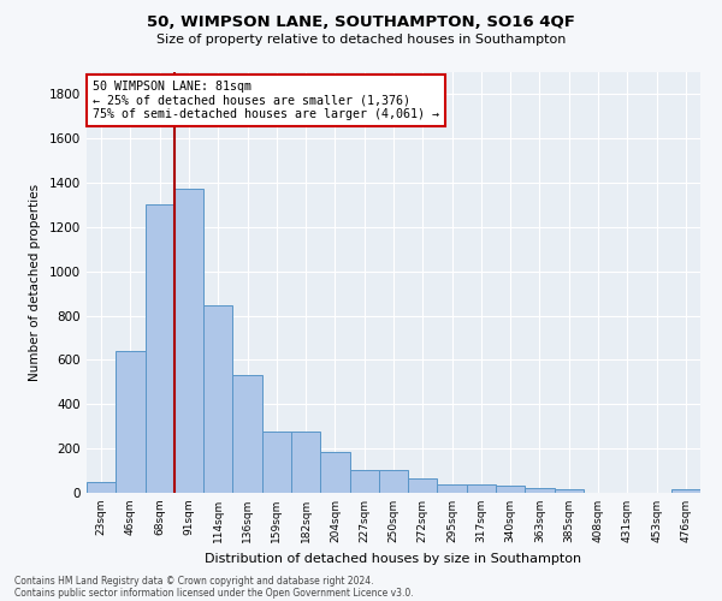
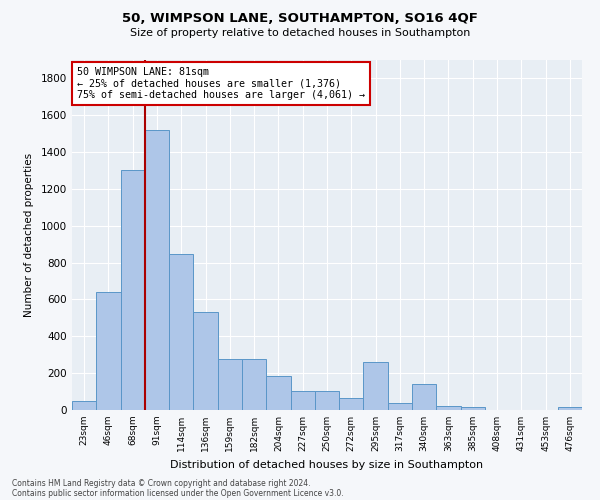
91sqm: 1380 -> 1520
295sqm: 40 -> 260
340sqm: 30 -> 140
